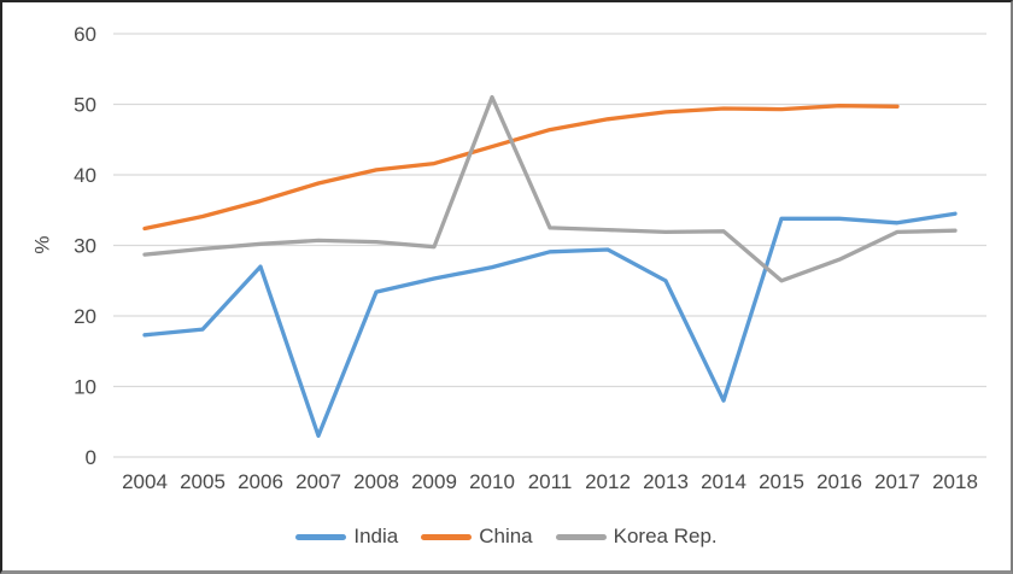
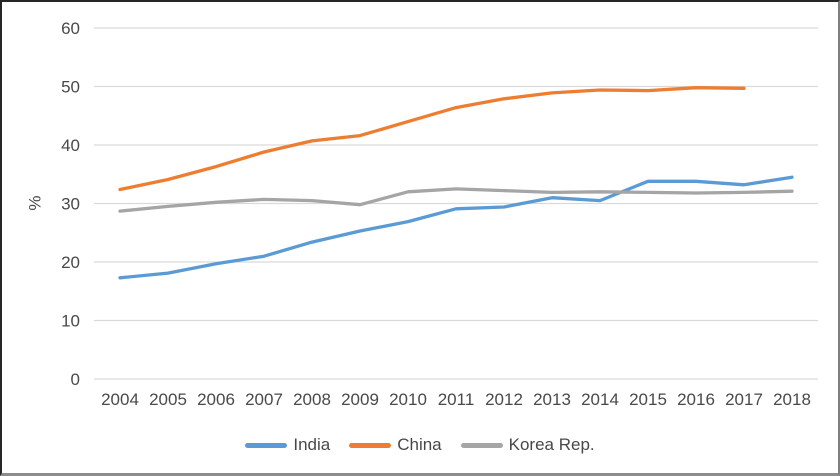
India/2006: 27 -> 20
India/2007: 3 -> 21
Korea Rep./2010: 51 -> 32
India/2013: 25 -> 31
India/2014: 8 -> 30
Korea Rep./2015: 25 -> 32
Korea Rep./2016: 28 -> 32
